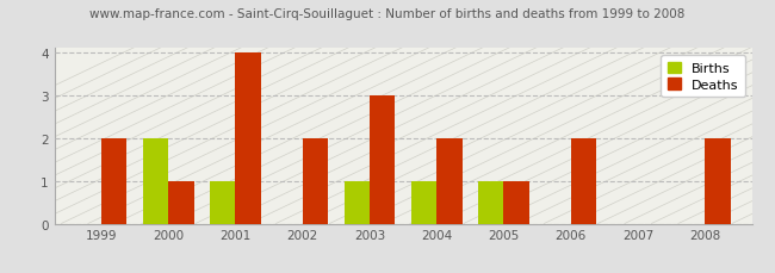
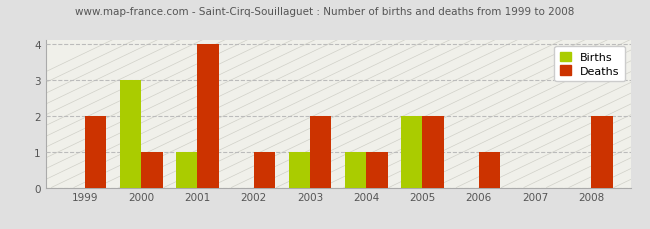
Births/2000: 2 -> 3
Deaths/2002: 2 -> 1
Deaths/2003: 3 -> 2
Deaths/2004: 2 -> 1
Births/2005: 1 -> 2
Deaths/2005: 1 -> 2
Deaths/2006: 2 -> 1
